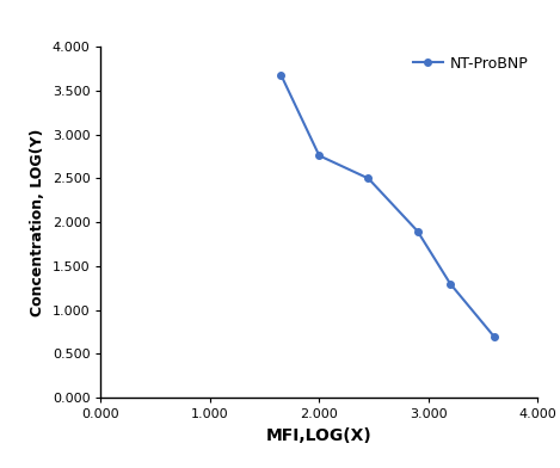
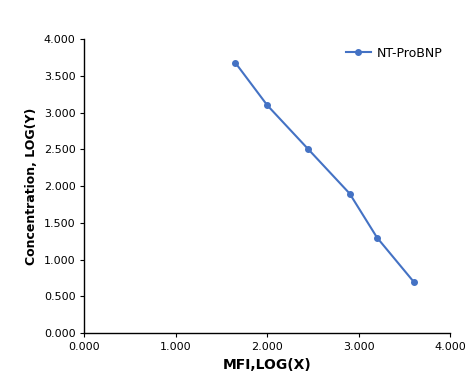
2.000: 2.76 -> 3.10
